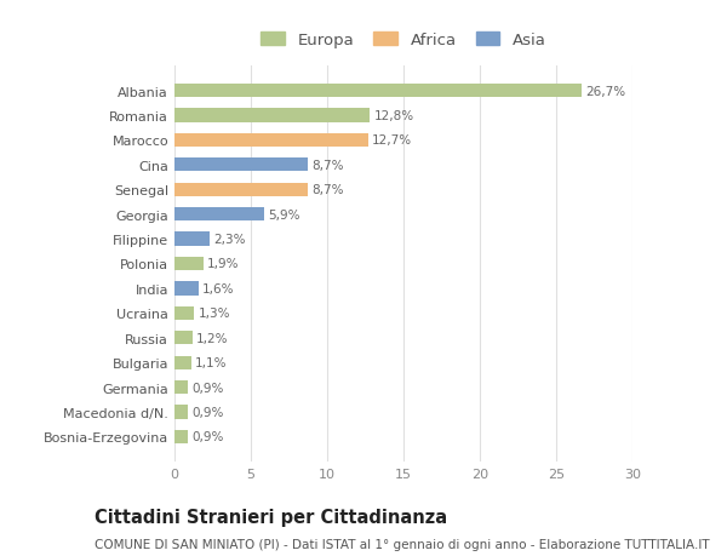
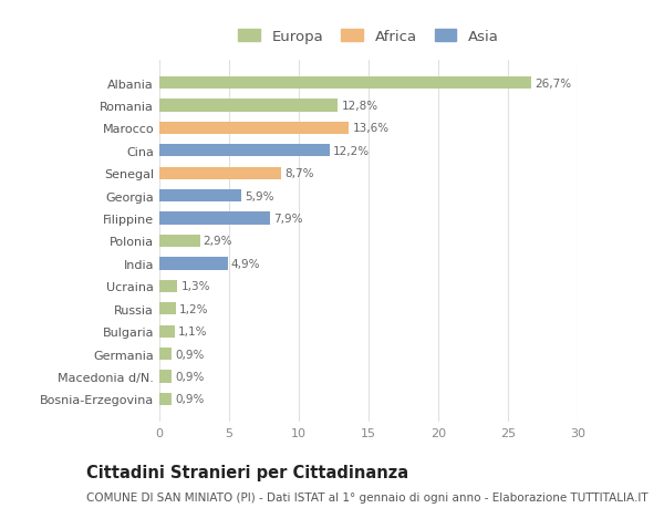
Marocco: 12,7% -> 13,6%
Cina: 8,7% -> 12,2%
Filippine: 2,3% -> 7,9%
Polonia: 1,9% -> 2,9%
India: 1,6% -> 4,9%
